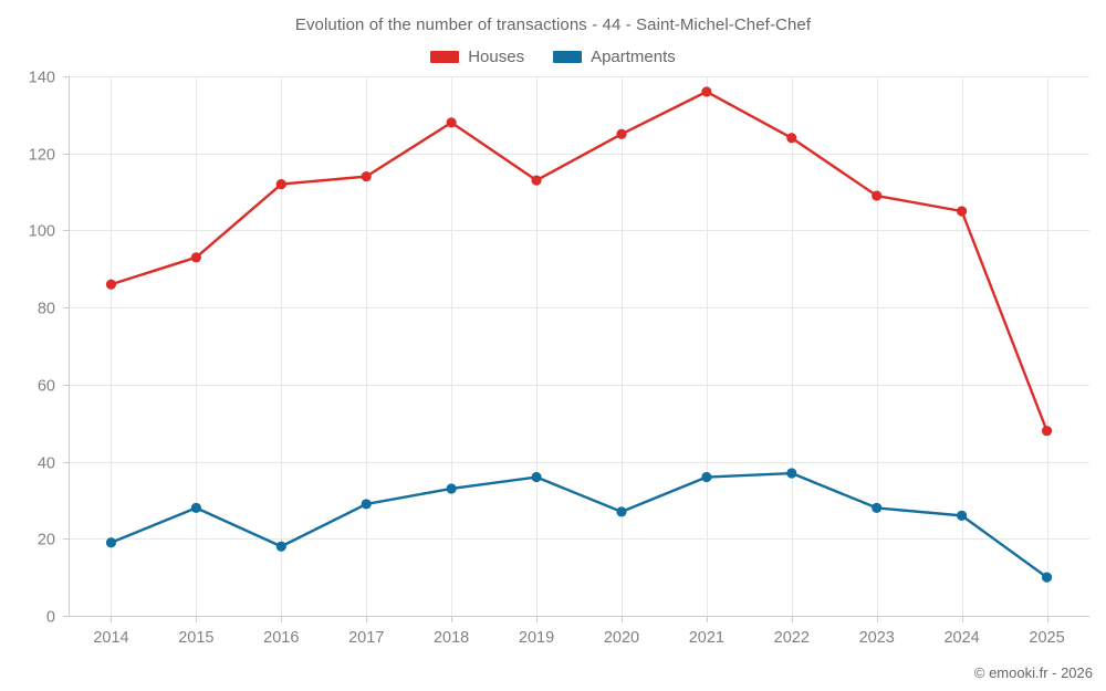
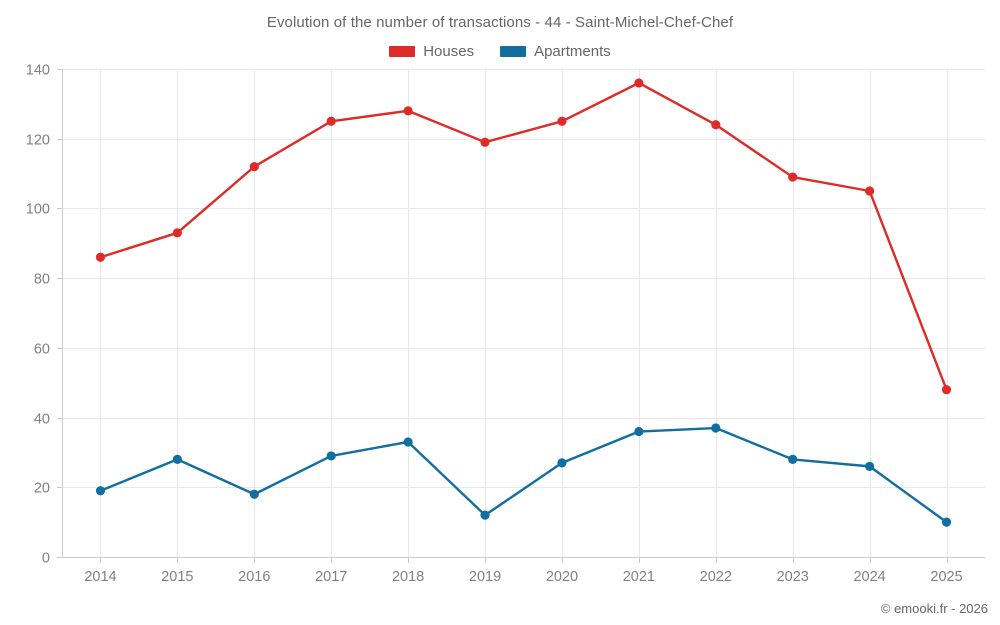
Houses/2017: 114 -> 125
Houses/2019: 113 -> 119
Apartments/2019: 36 -> 12
